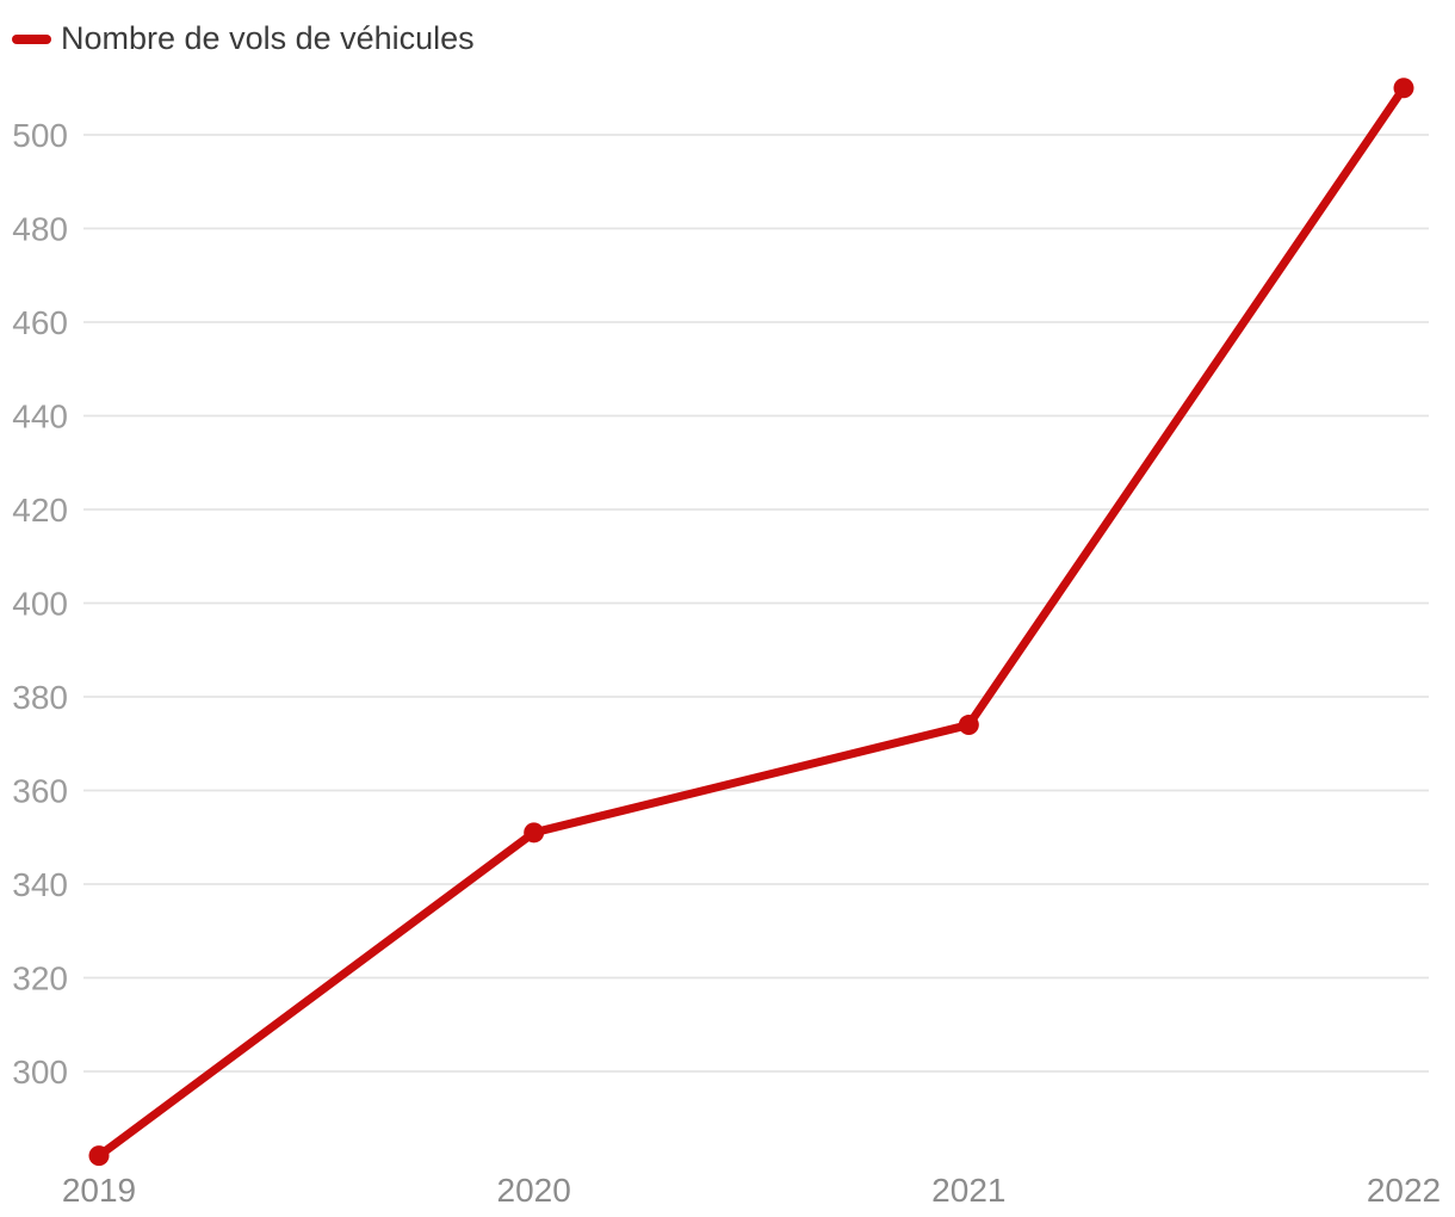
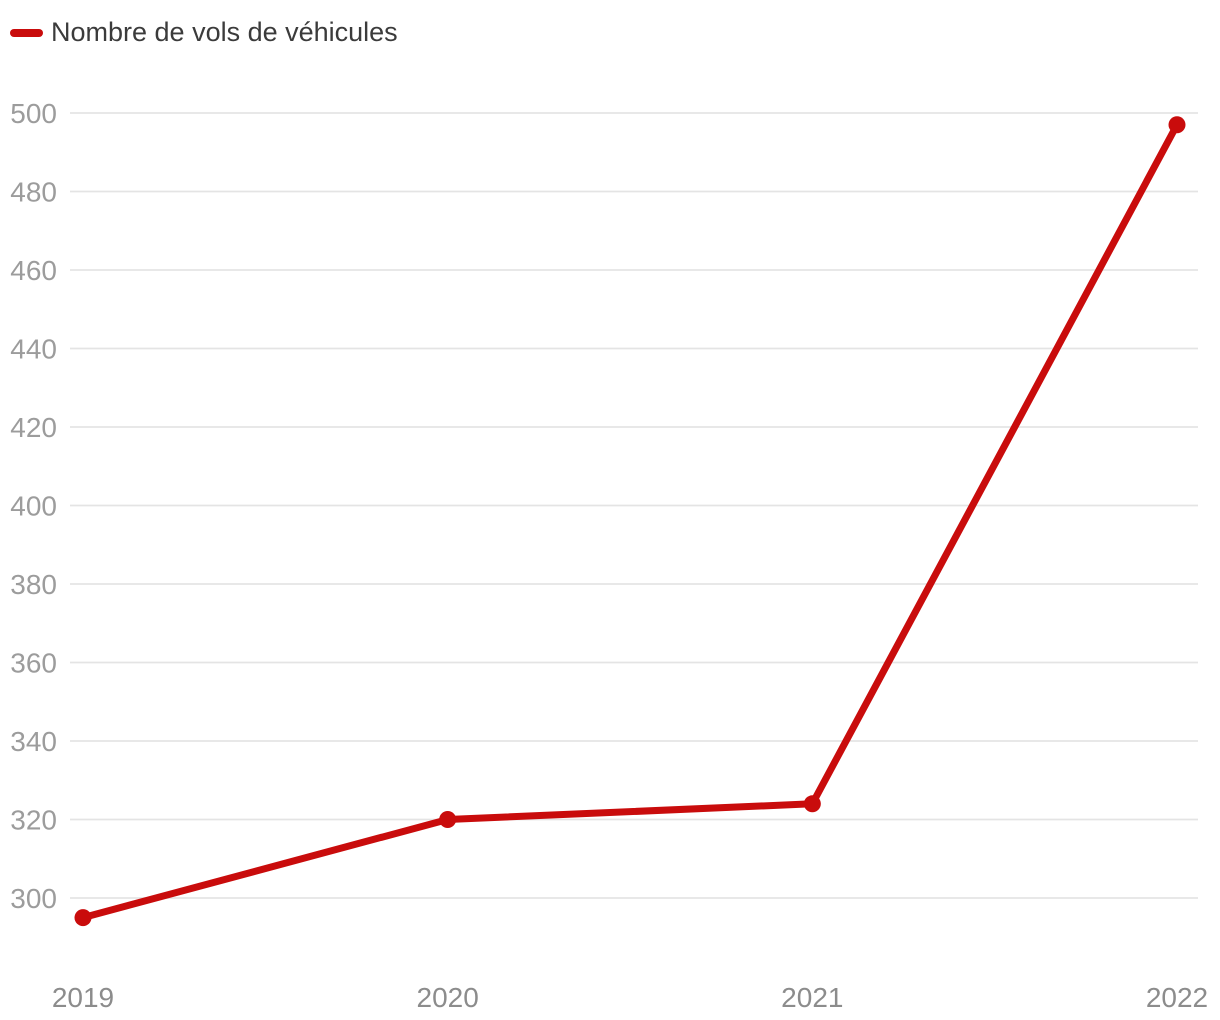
2019: 282 -> 295
2020: 351 -> 320
2021: 374 -> 324
2022: 510 -> 497
